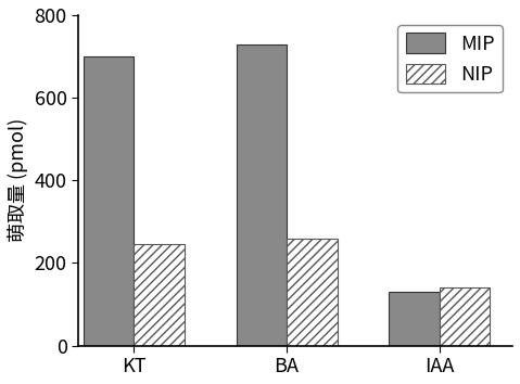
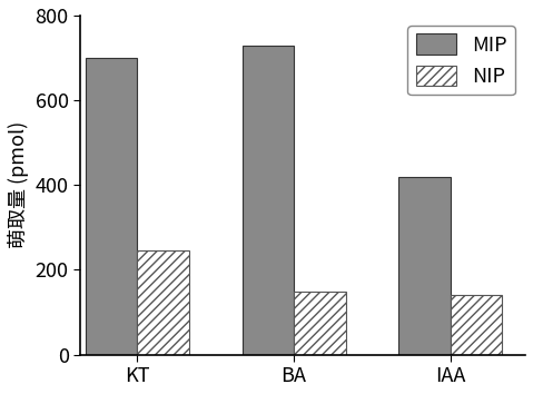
NIP/BA: 260 -> 150
MIP/IAA: 130 -> 420
